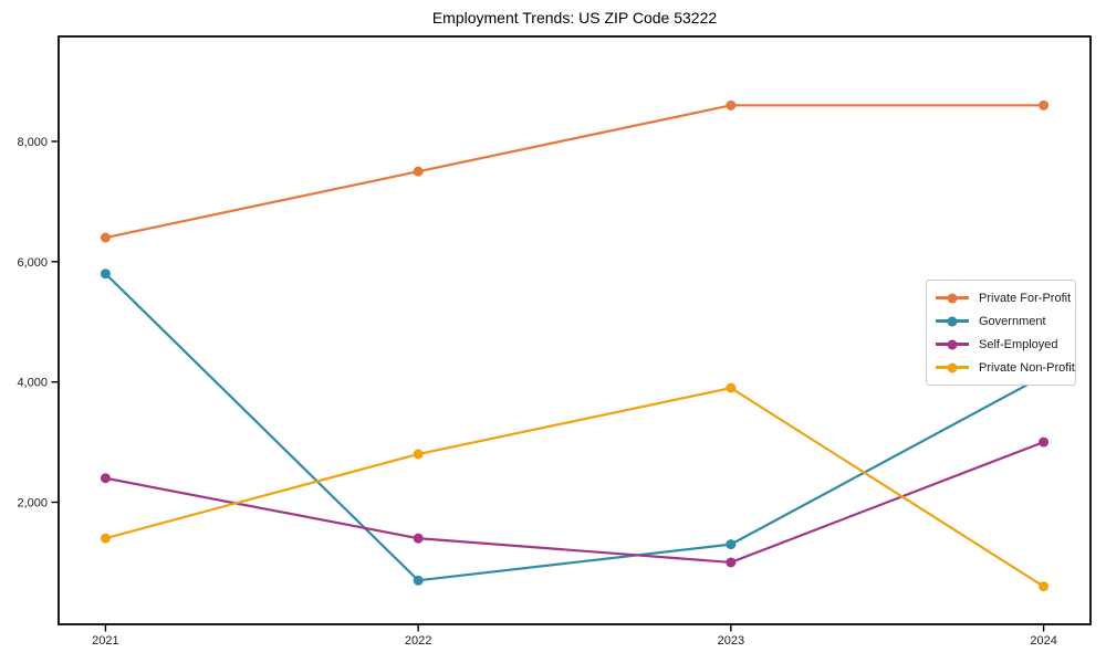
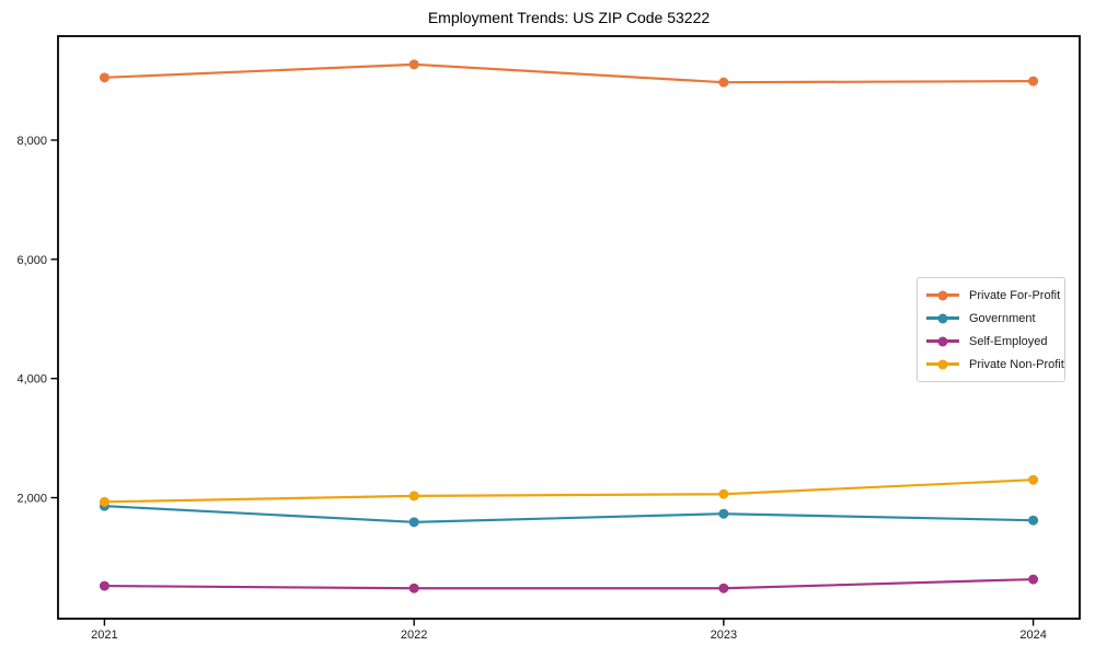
Private For-Profit/2021: 6400 -> 9000
Government/2021: 5800 -> 1900
Self-Employed/2021: 2400 -> 500
Private Non-Profit/2021: 1400 -> 1900
Private For-Profit/2022: 7500 -> 9300
Government/2022: 700 -> 1600
Self-Employed/2022: 1400 -> 500
Private Non-Profit/2022: 2800 -> 2000
Private For-Profit/2023: 8600 -> 9000
Government/2023: 1300 -> 1700
Self-Employed/2023: 1000 -> 500
Private Non-Profit/2023: 3900 -> 2100
Private For-Profit/2024: 8600 -> 9000
Government/2024: 4100 -> 1600
Self-Employed/2024: 3000 -> 600
Private Non-Profit/2024: 600 -> 2300
